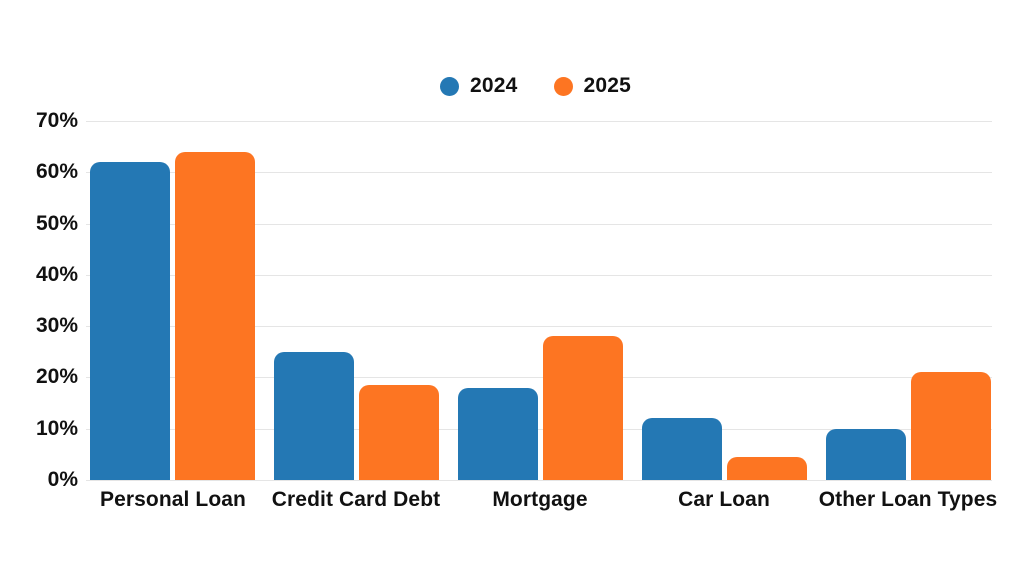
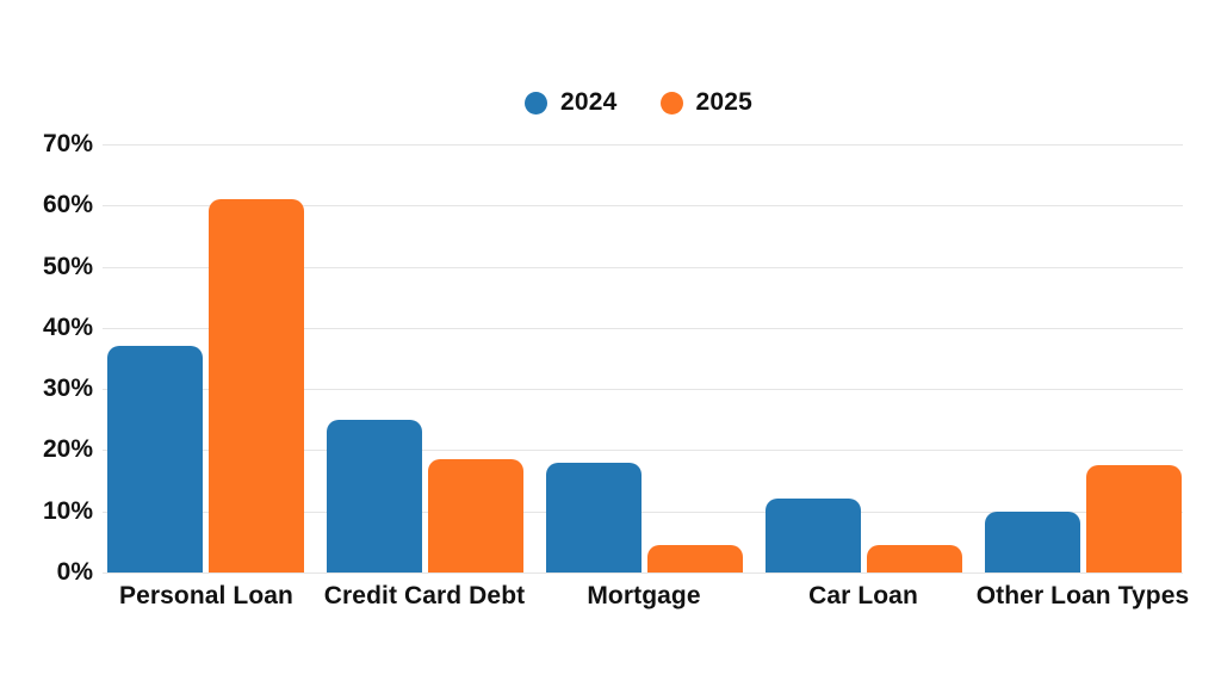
2024/Personal Loan: 62% -> 37%
2025/Personal Loan: 64% -> 61%
2025/Mortgage: 28% -> 4%
2025/Other Loan Types: 21% -> 18%
